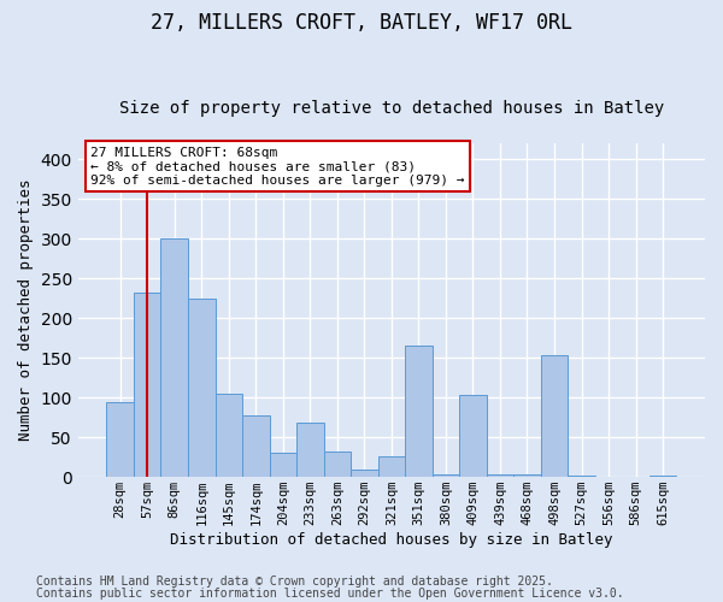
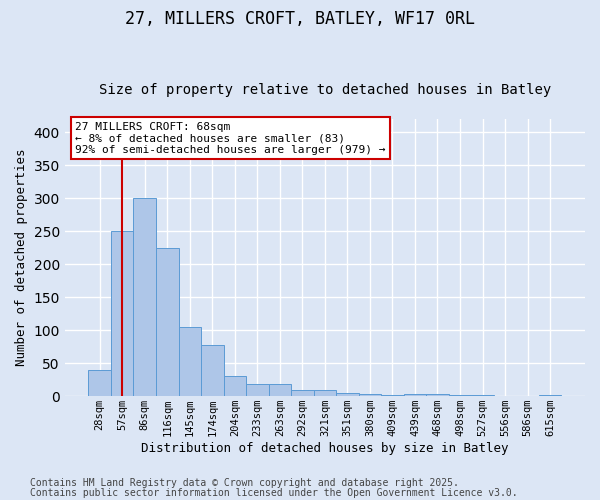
28sqm: 94 -> 40
57sqm: 232 -> 250
233sqm: 68 -> 18
263sqm: 32 -> 18
321sqm: 26 -> 10
351sqm: 166 -> 5
409sqm: 104 -> 2
498sqm: 154 -> 2
